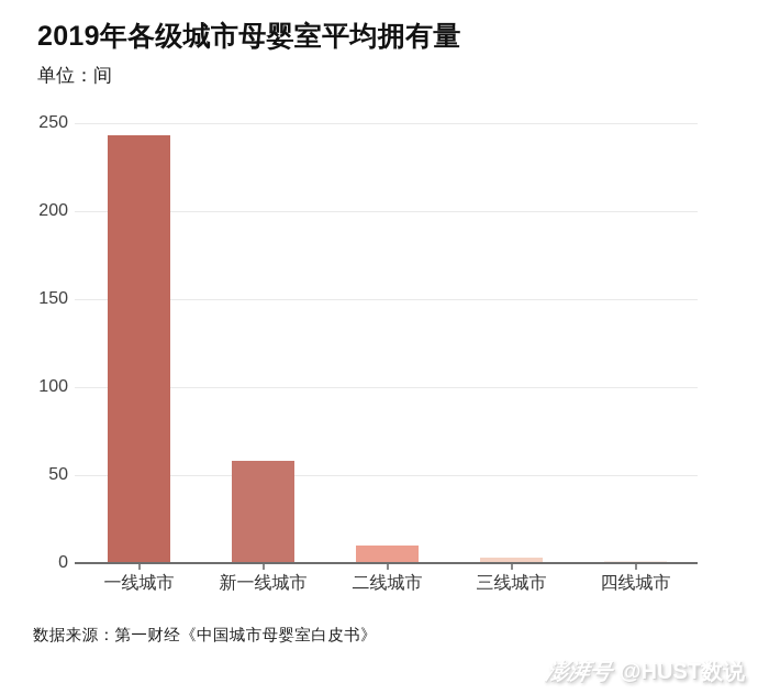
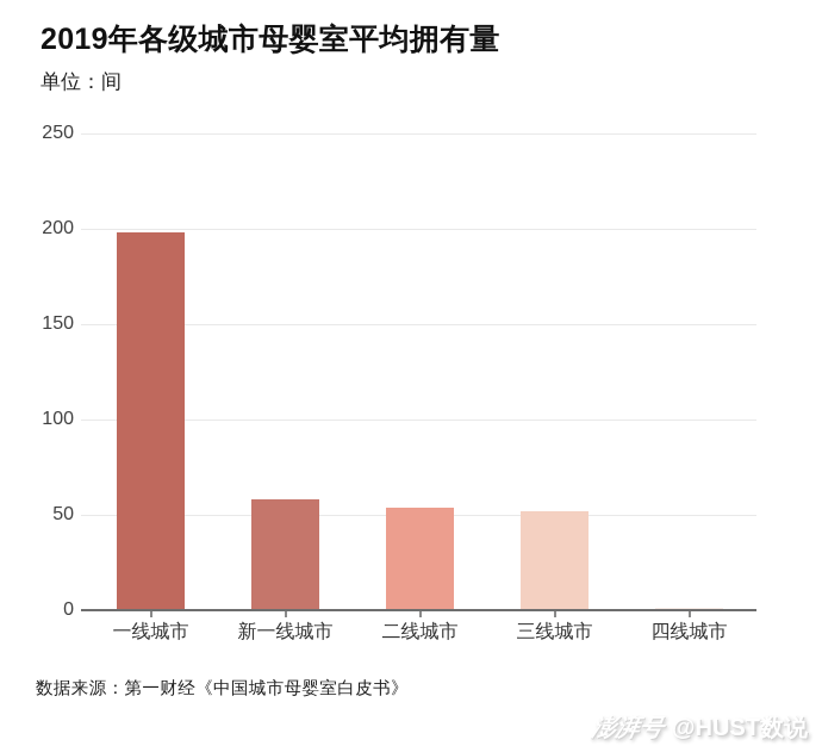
一线城市: 243 -> 198
二线城市: 10 -> 54
三线城市: 3 -> 52
